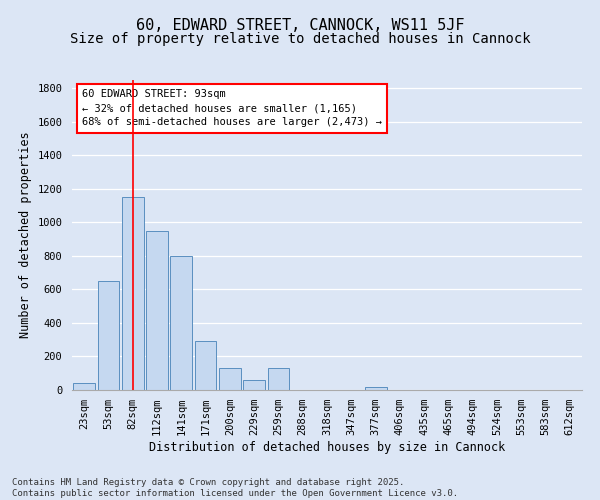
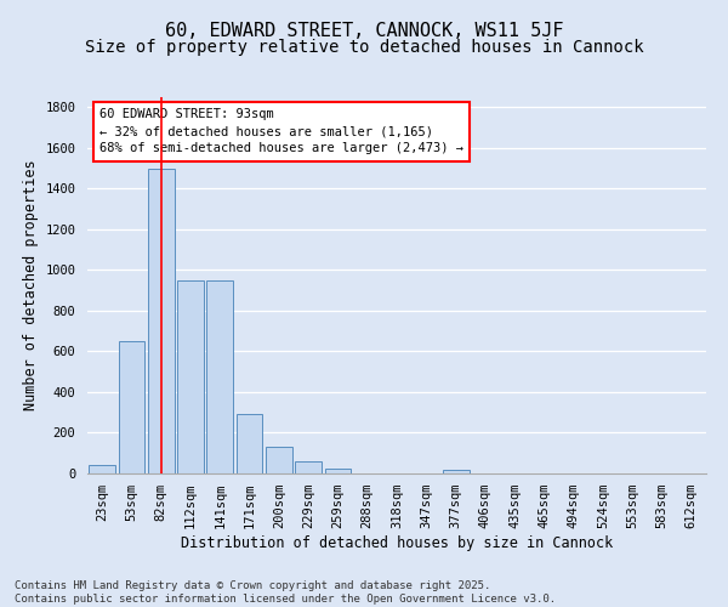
82sqm: 1150 -> 1500
141sqm: 800 -> 950
259sqm: 130 -> 20
